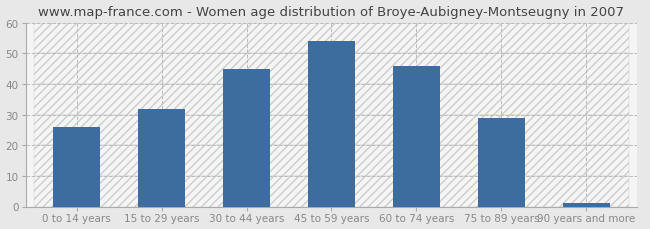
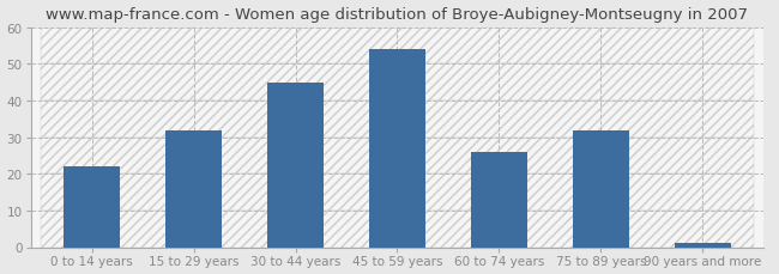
0 to 14 years: 26 -> 22
60 to 74 years: 46 -> 26
75 to 89 years: 29 -> 32
